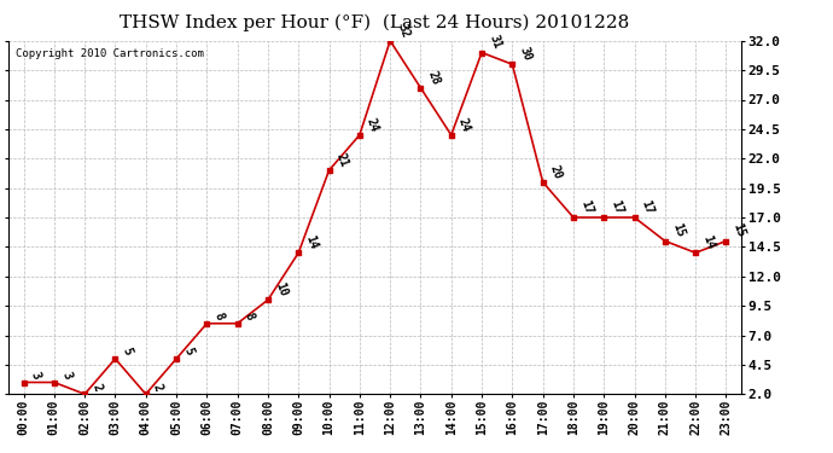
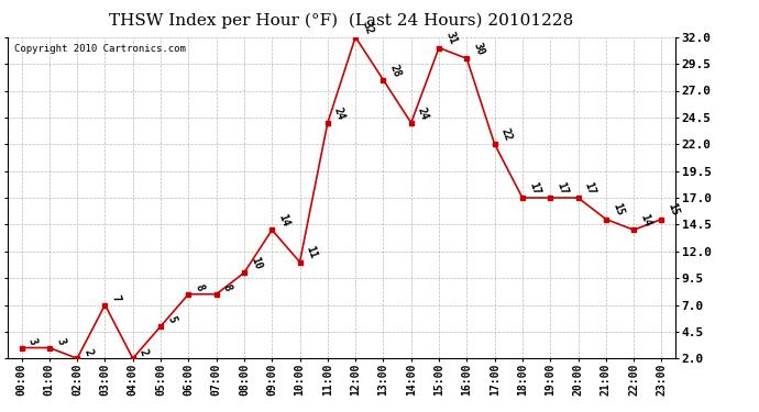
03:00: 5 -> 7
10:00: 21 -> 11
17:00: 20 -> 22
